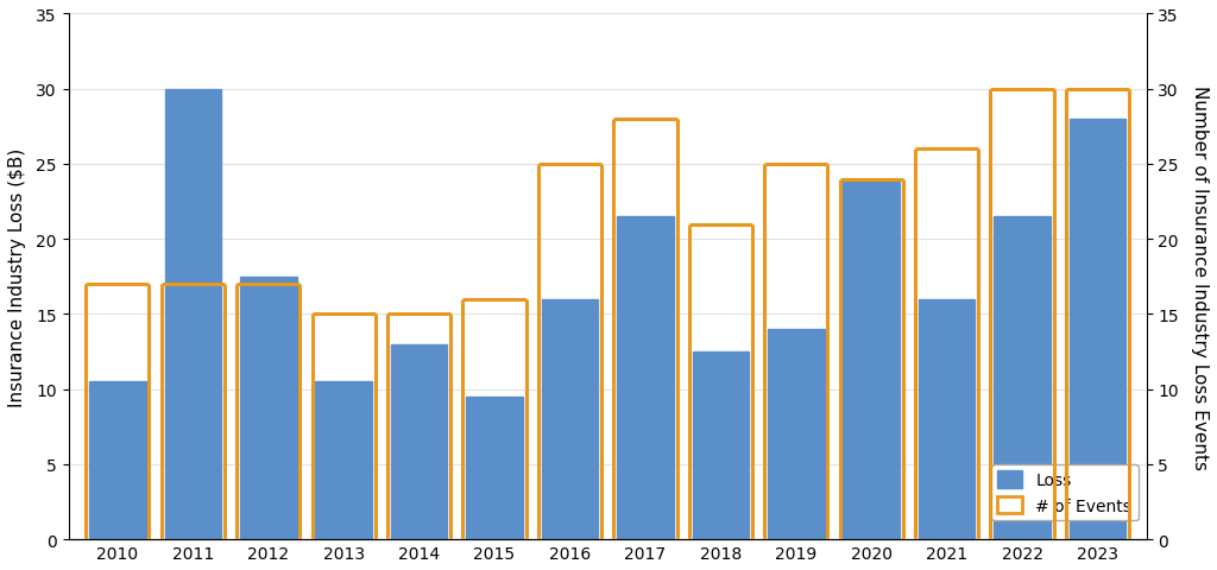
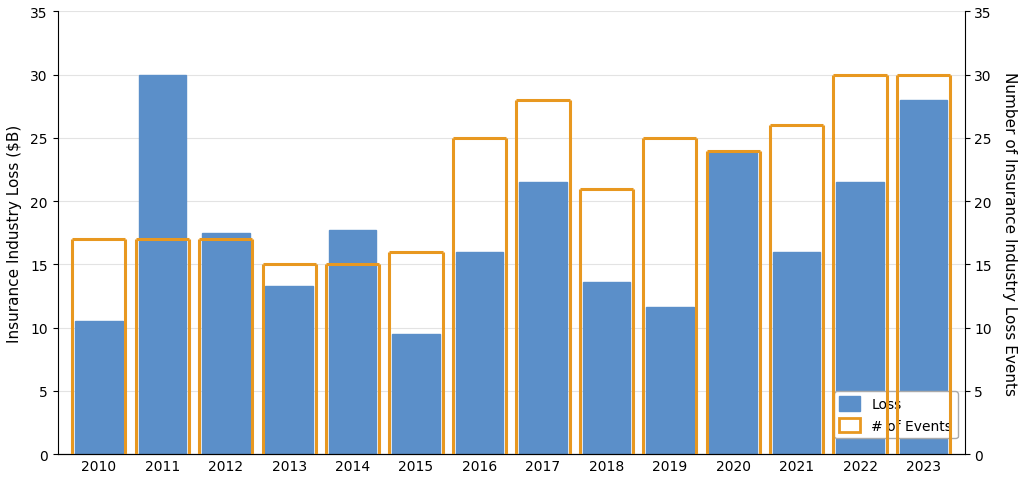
2013: 10.5 -> 13.3
2014: 13.0 -> 17.7
2018: 12.5 -> 13.6
2019: 14.0 -> 11.6
